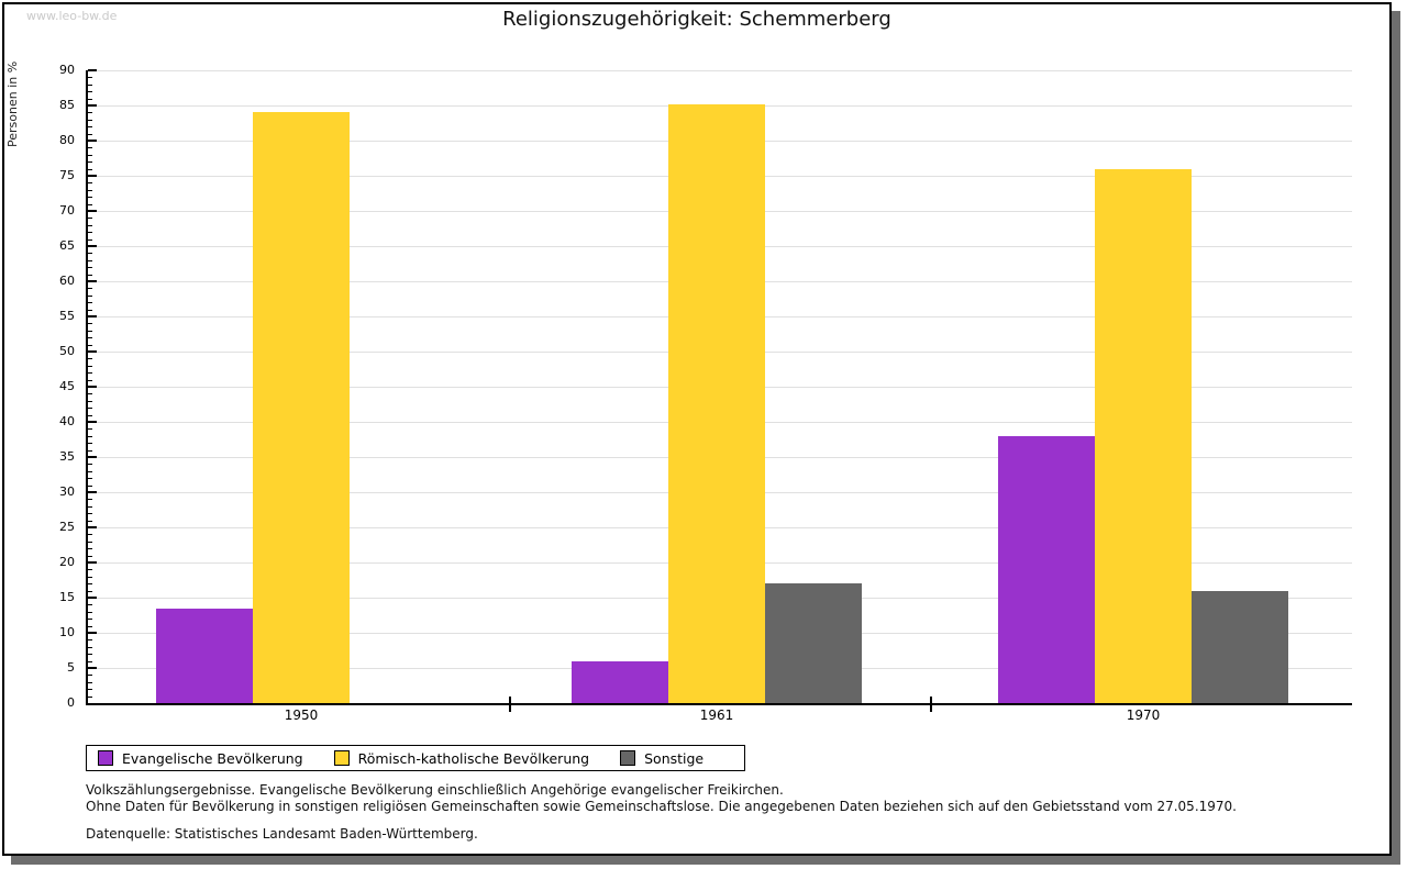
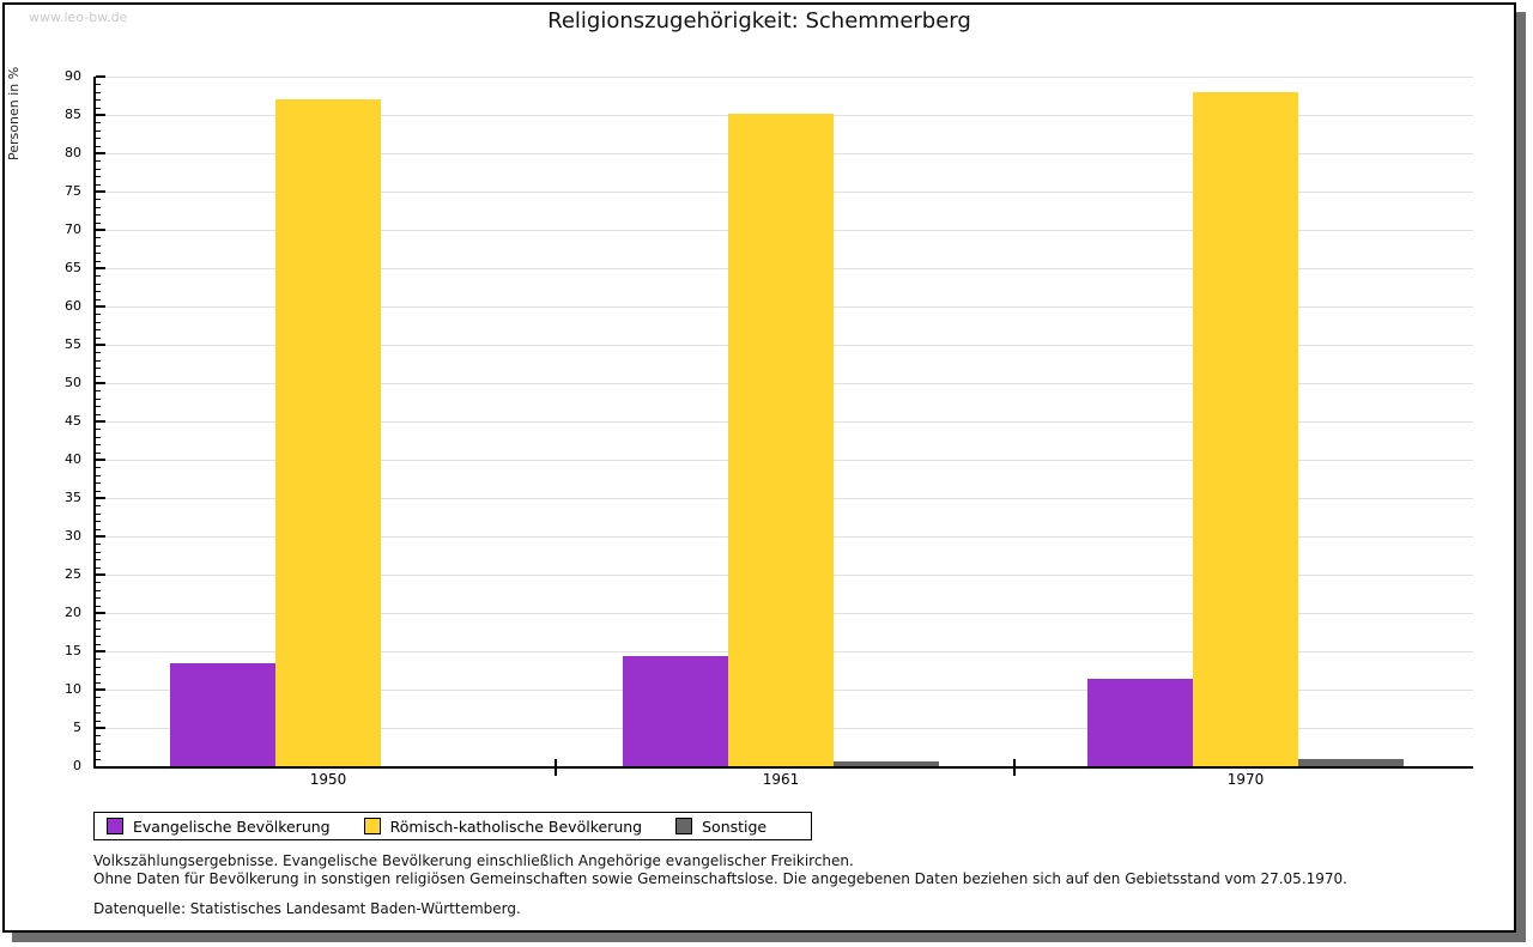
Römisch-katholische Bevölkerung/1950: 84 -> 87
Evangelische Bevölkerung/1961: 6 -> 14
Sonstige/1961: 17 -> 1
Evangelische Bevölkerung/1970: 38 -> 11
Römisch-katholische Bevölkerung/1970: 76 -> 88
Sonstige/1970: 16 -> 1
